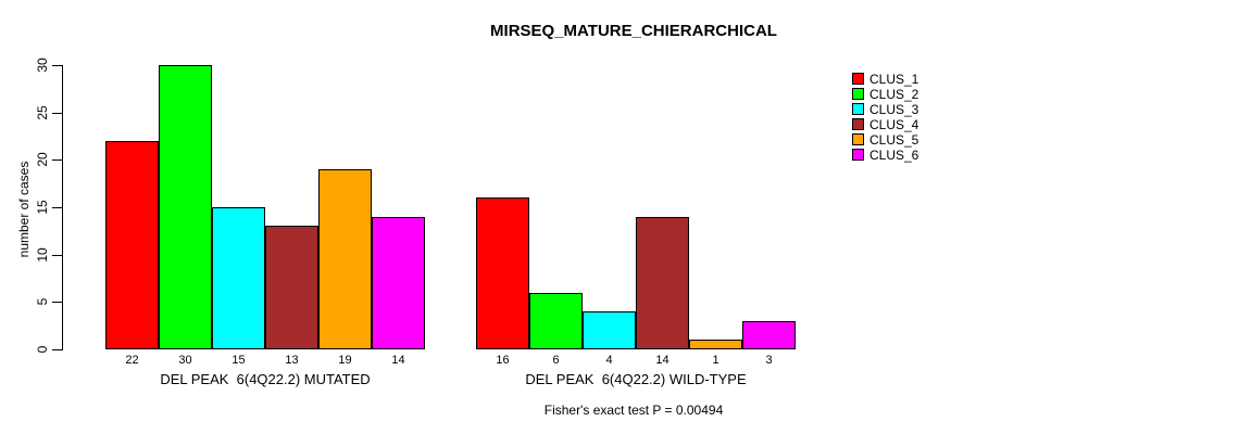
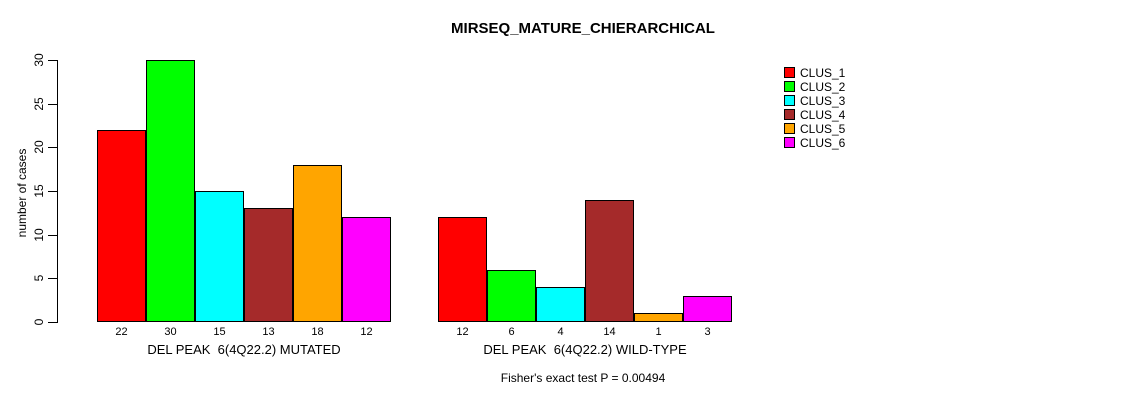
CLUS_5/DEL PEAK 6(4Q22.2) MUTATED: 19 -> 18
CLUS_6/DEL PEAK 6(4Q22.2) MUTATED: 14 -> 12
CLUS_1/DEL PEAK 6(4Q22.2) WILD-TYPE: 16 -> 12
